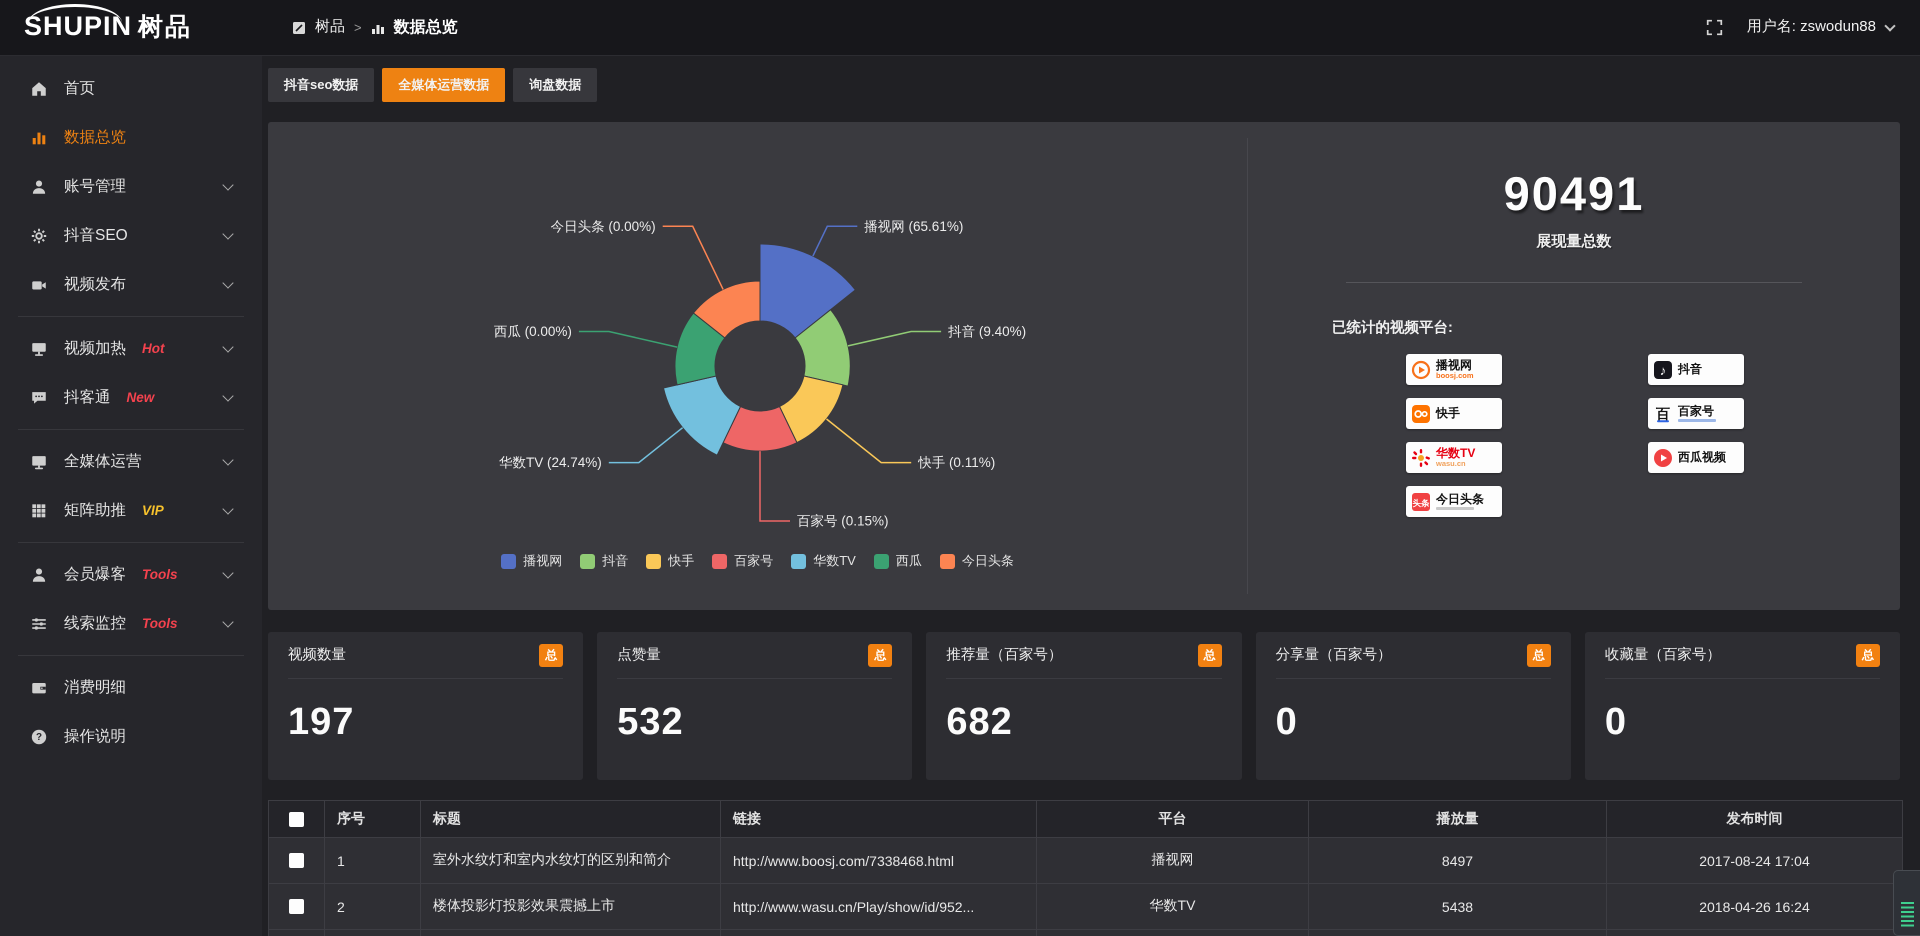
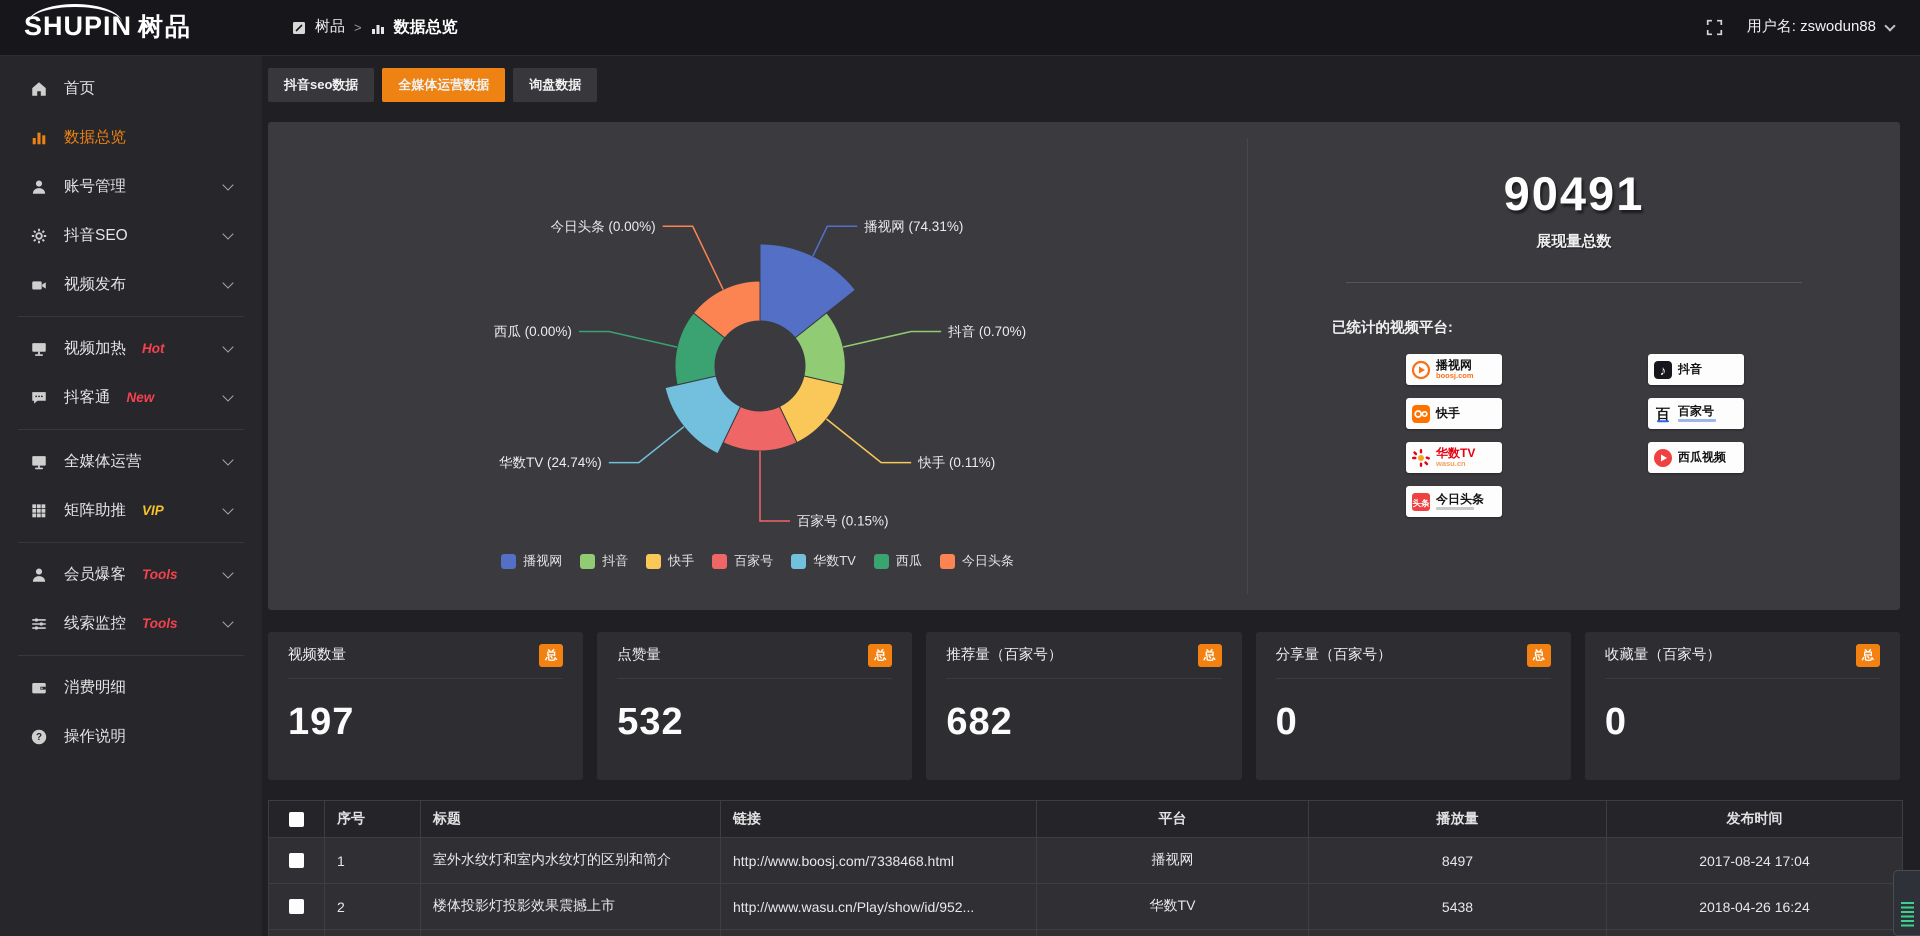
播视网: 65.61% -> 74.31%
抖音: 9.40% -> 0.70%
